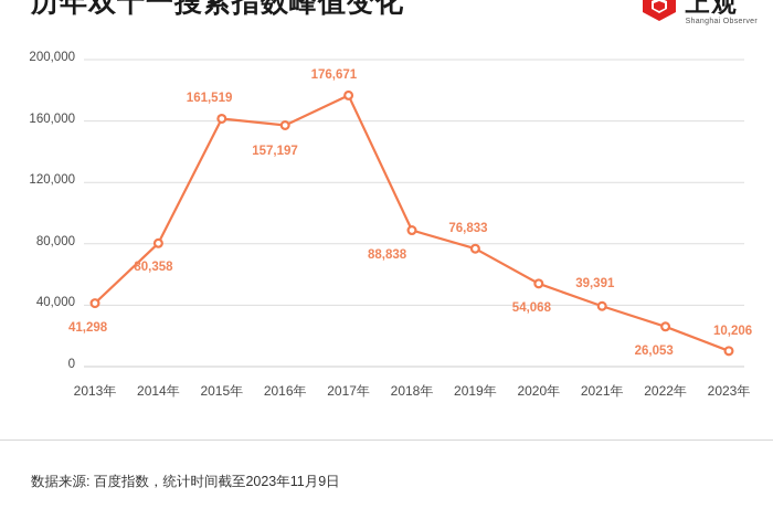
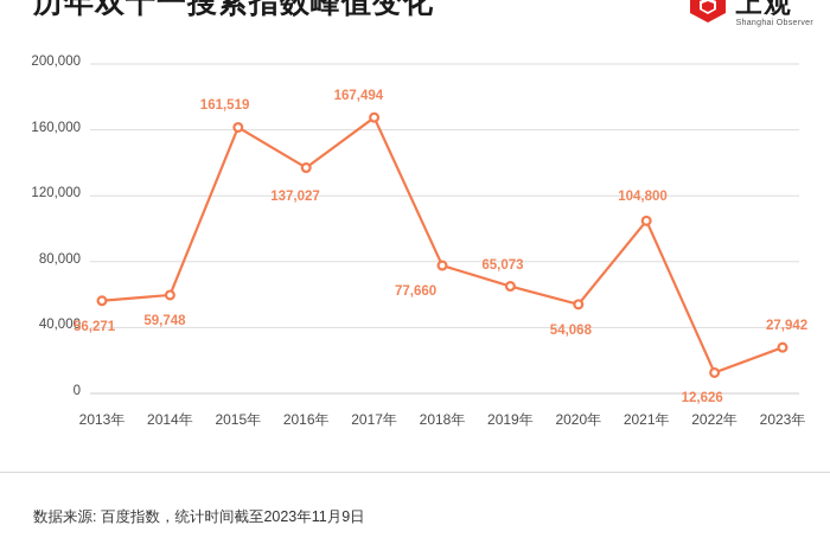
2013年: 41,298 -> 56,271
2014年: 80,358 -> 59,748
2016年: 157,197 -> 137,027
2017年: 176,671 -> 167,494
2018年: 88,838 -> 77,660
2019年: 76,833 -> 65,073
2021年: 39,391 -> 104,800
2022年: 26,053 -> 12,626
2023年: 10,206 -> 27,942
